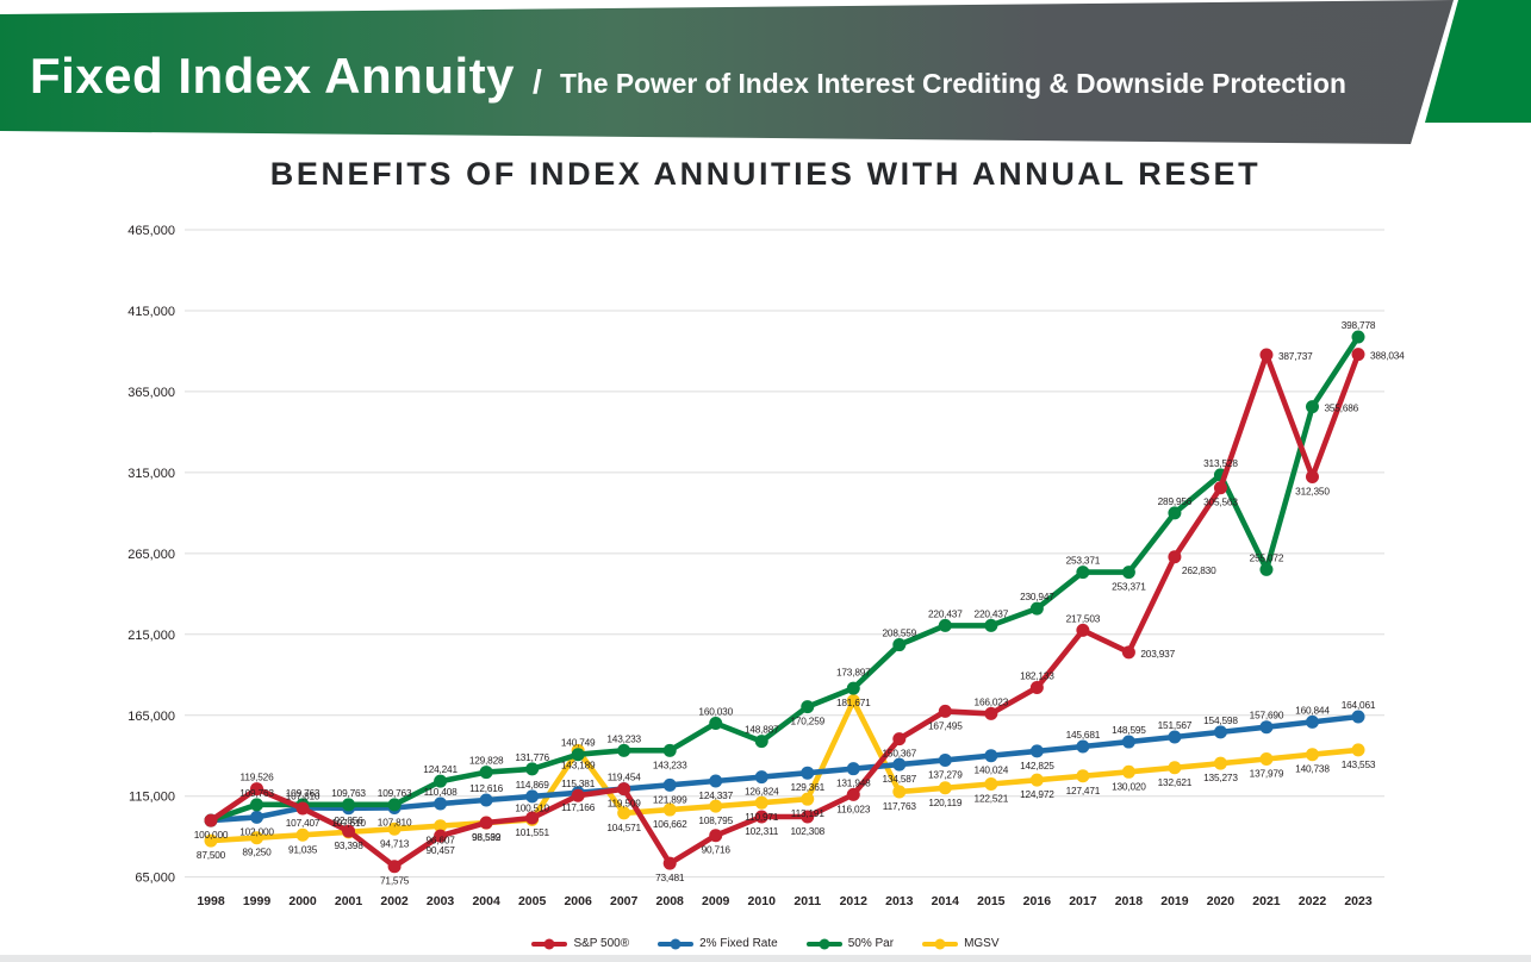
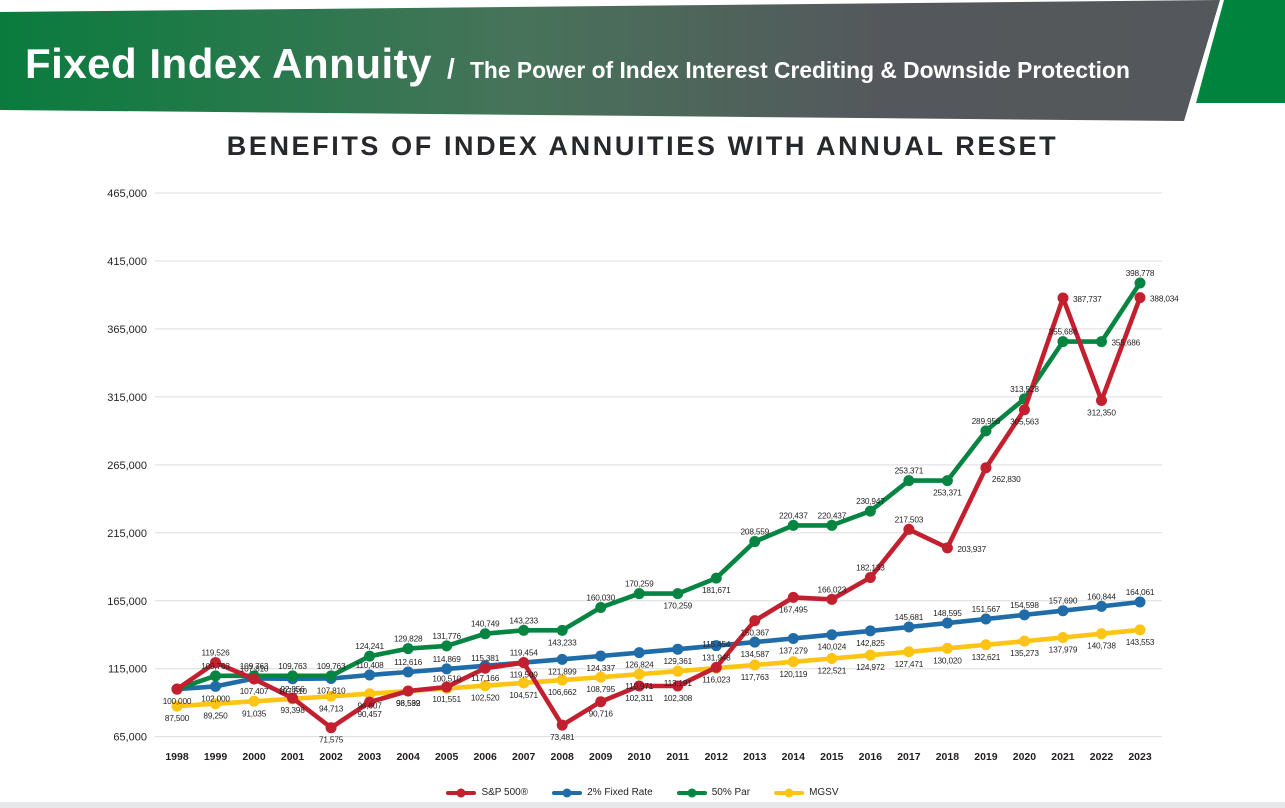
MGSV/2006: 143,189 -> 102,520
50% Par/2010: 148,887 -> 170,259
MGSV/2012: 173,897 -> 115,454
50% Par/2021: 255,072 -> 355,686
